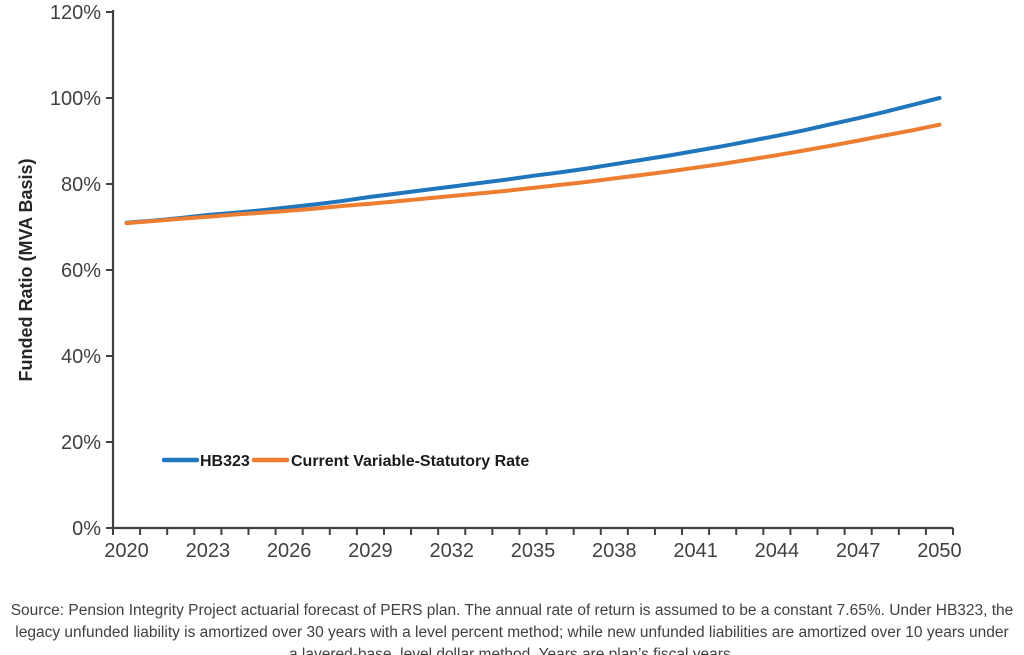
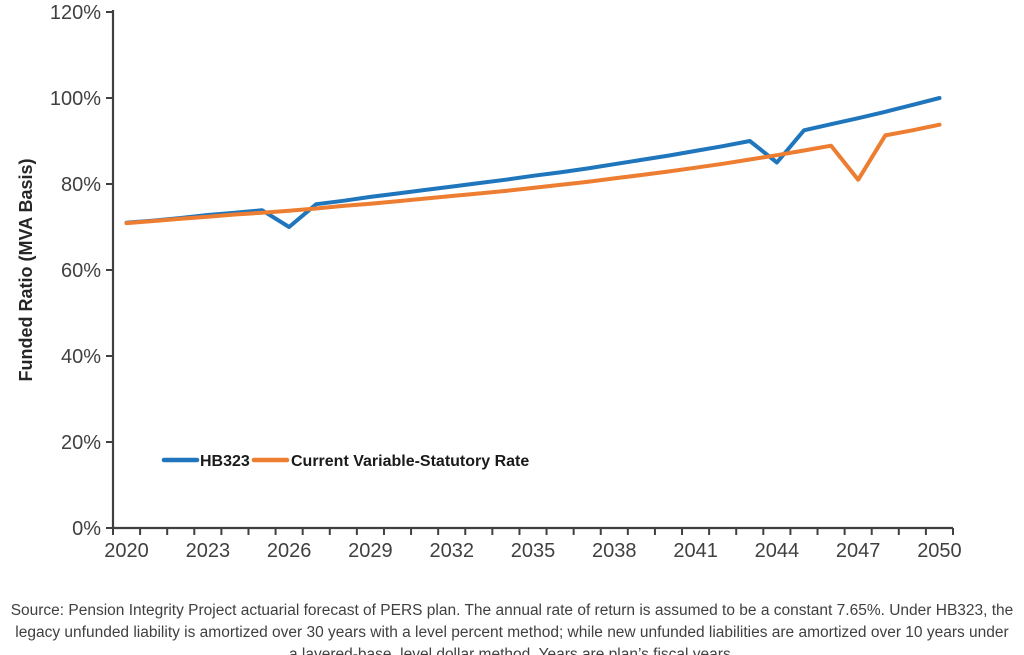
HB323/2026: 75% -> 70%
HB323/2044: 91% -> 85%
Current Variable-Statutory Rate/2047: 90% -> 81%
